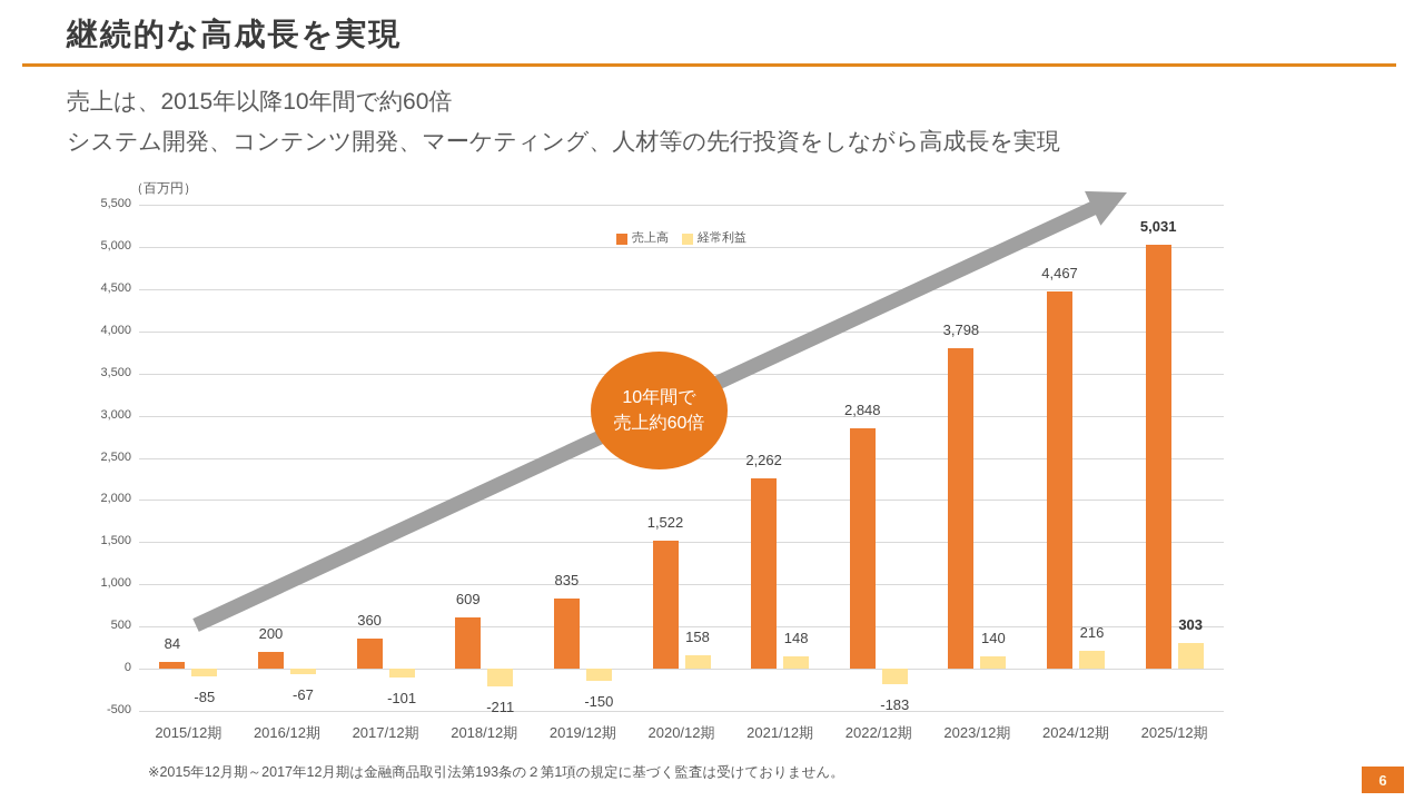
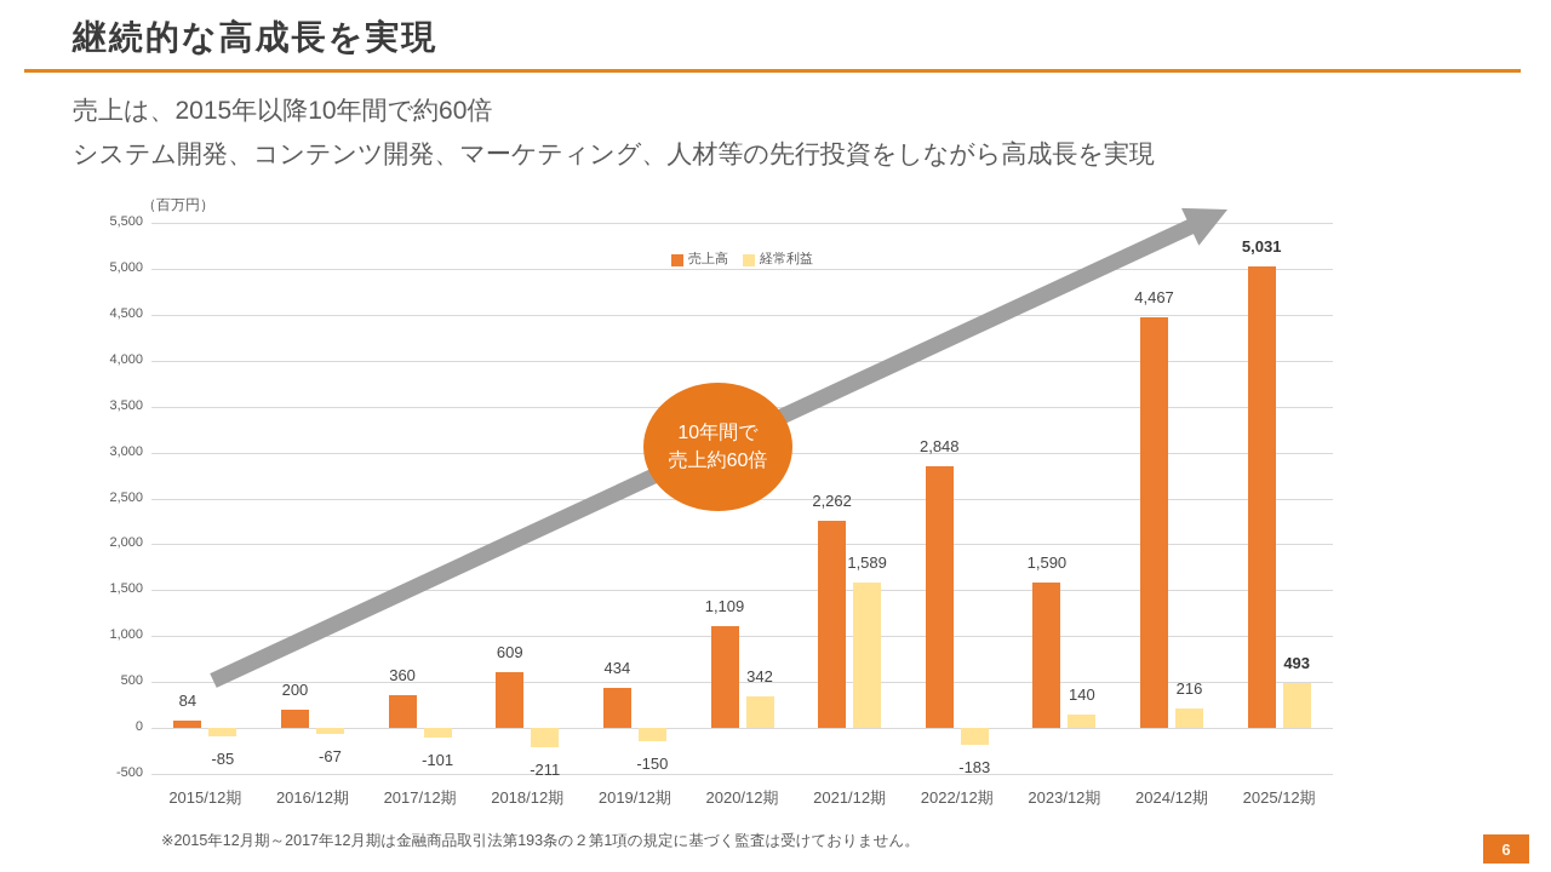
売上高/2019/12期: 835 -> 434
売上高/2020/12期: 1,522 -> 1,109
経常利益/2020/12期: 158 -> 342
経常利益/2021/12期: 148 -> 1,589
売上高/2023/12期: 3,798 -> 1,590
経常利益/2025/12期: 303 -> 493
